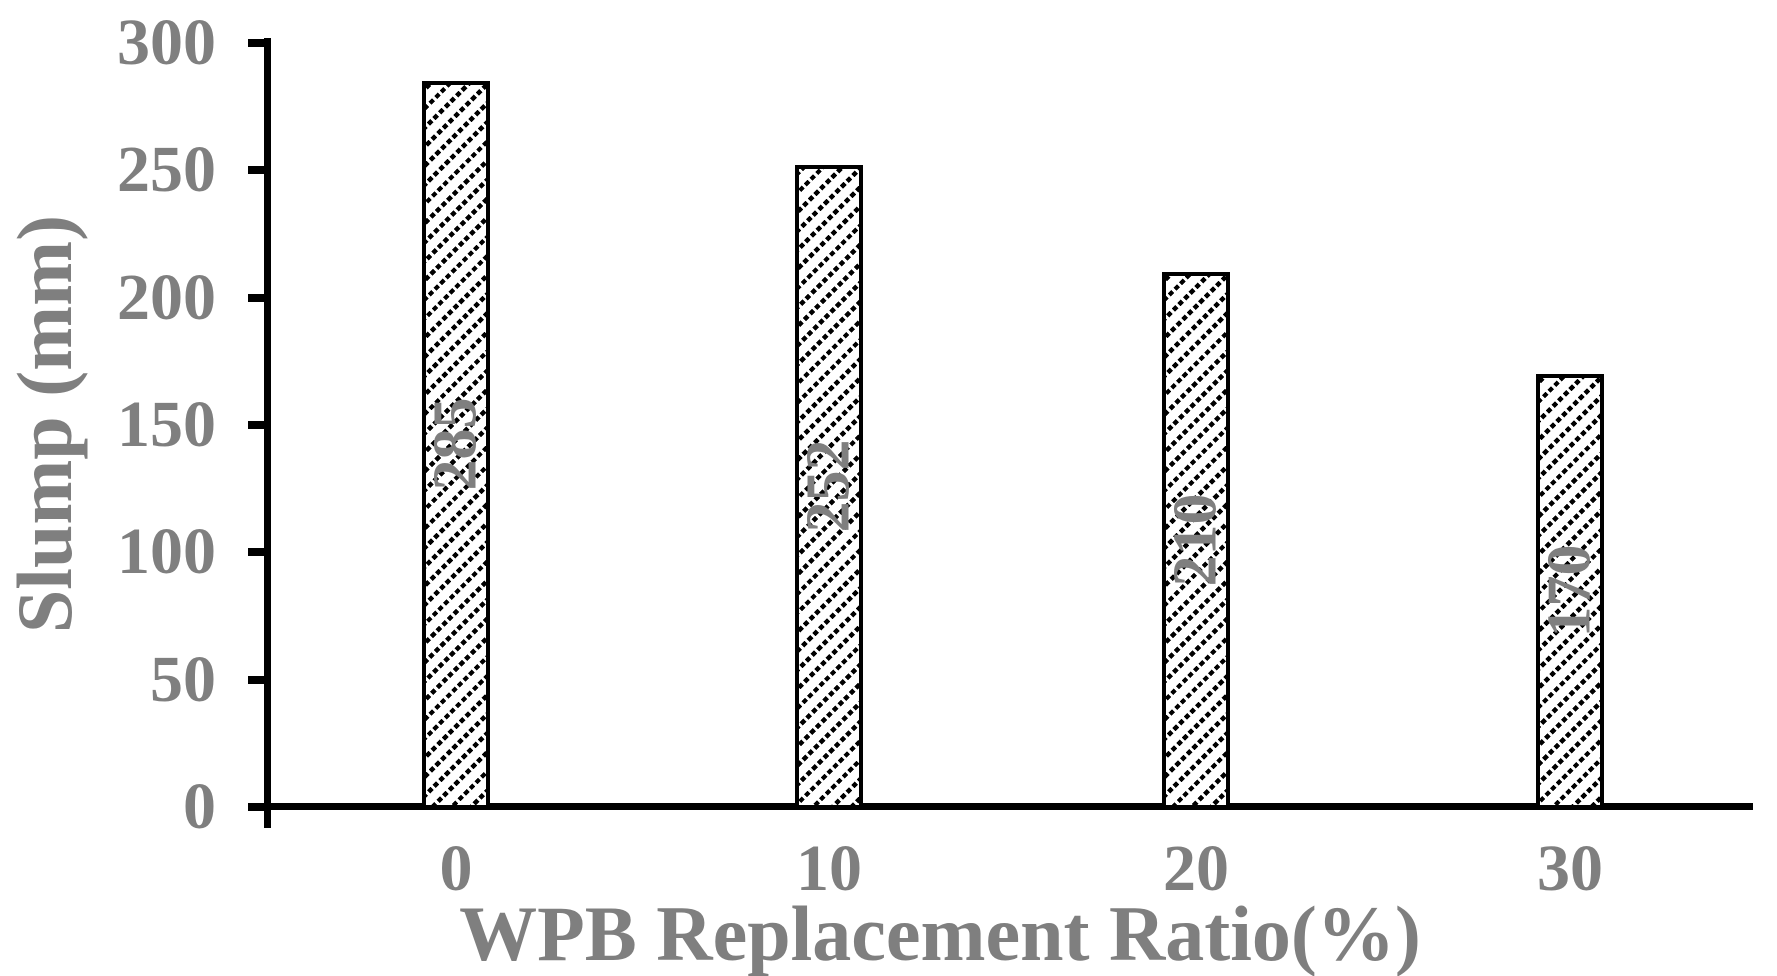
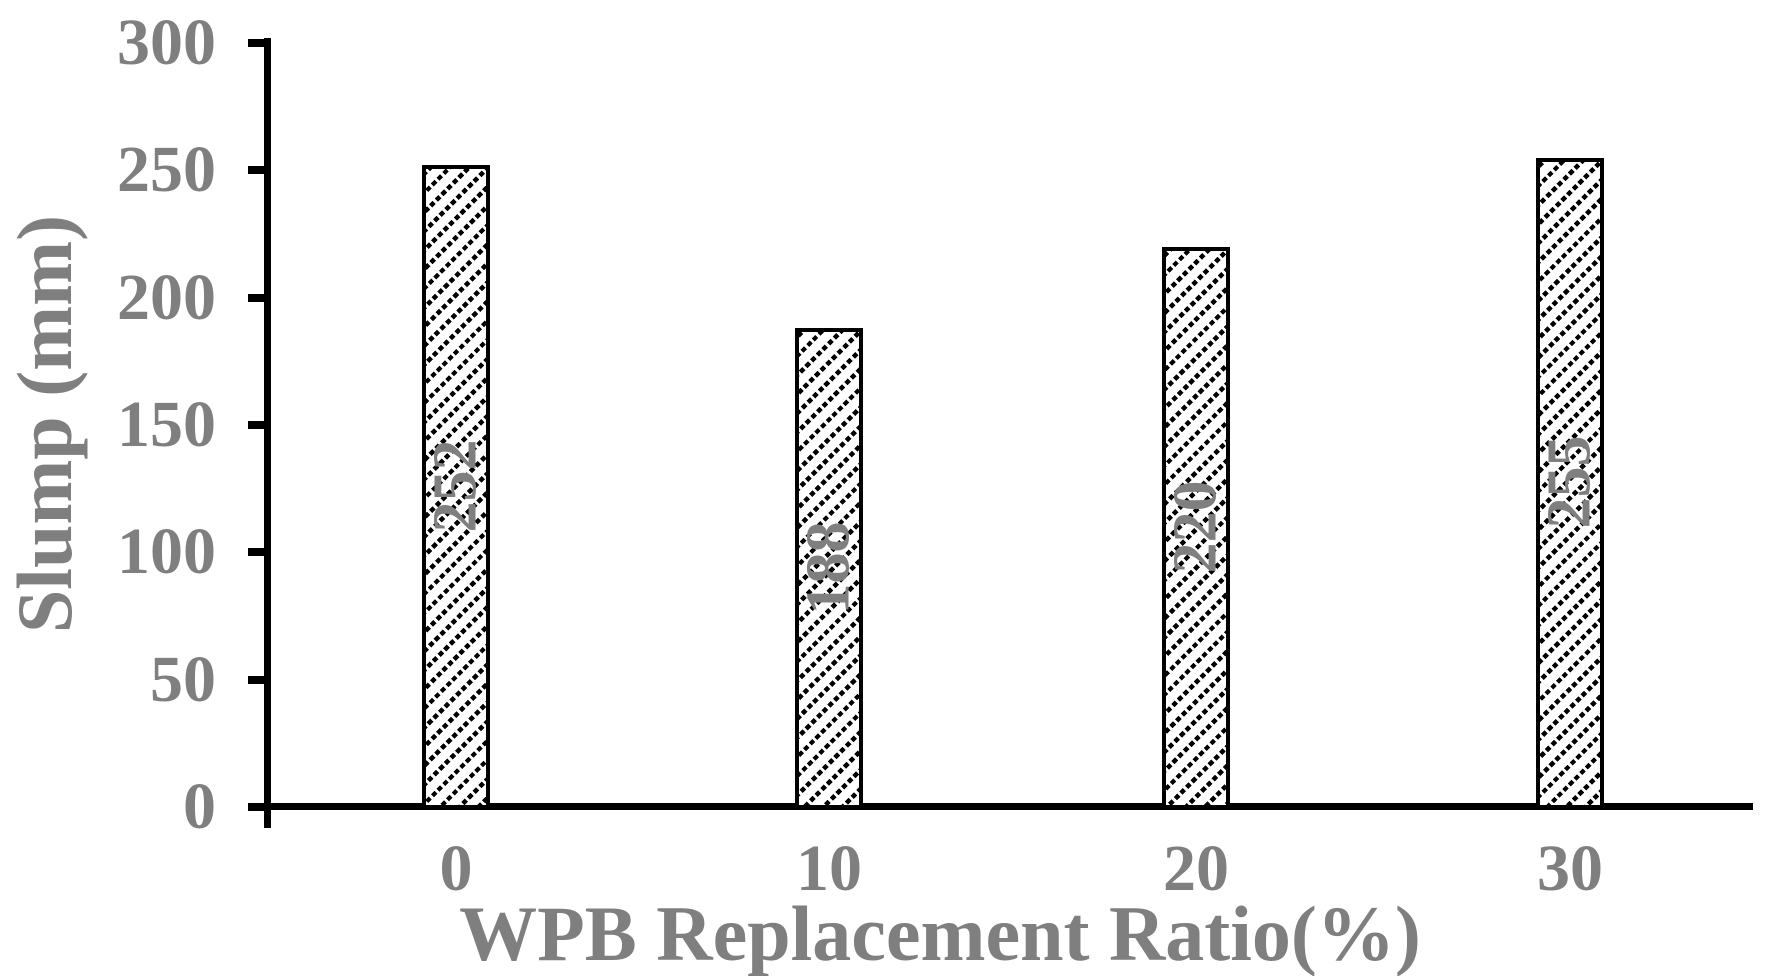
0: 285 -> 252
10: 252 -> 188
20: 210 -> 220
30: 170 -> 255
